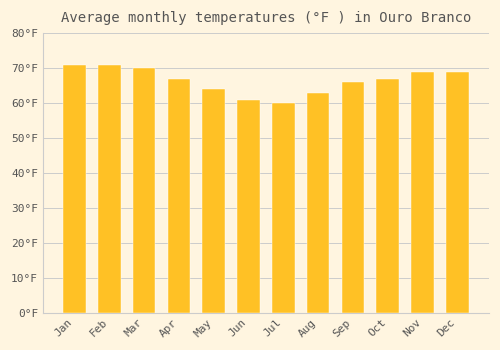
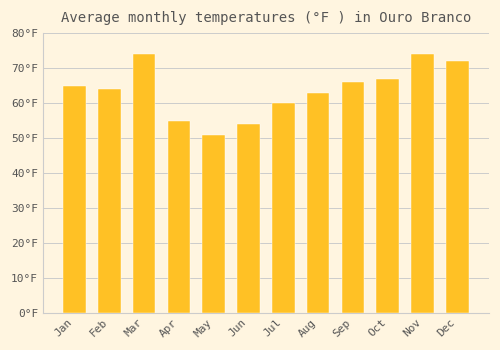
Jan: 71°F -> 65°F
Feb: 71°F -> 64°F
Mar: 70°F -> 74°F
Apr: 67°F -> 55°F
May: 64°F -> 51°F
Jun: 61°F -> 54°F
Nov: 69°F -> 74°F
Dec: 69°F -> 72°F
